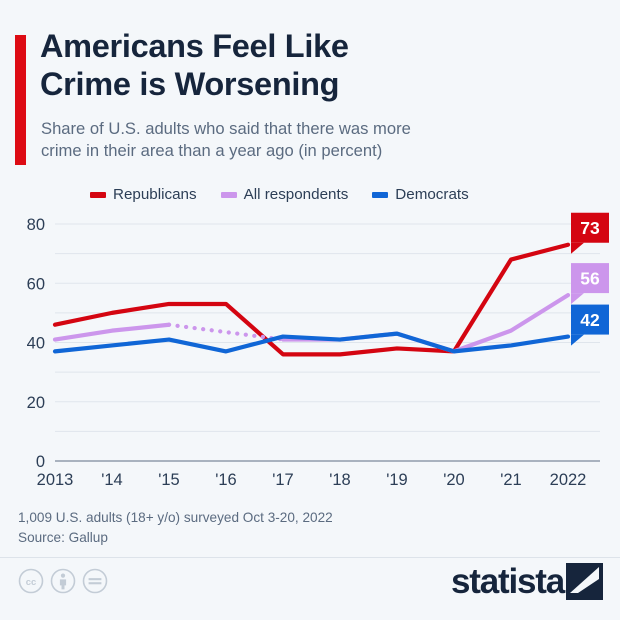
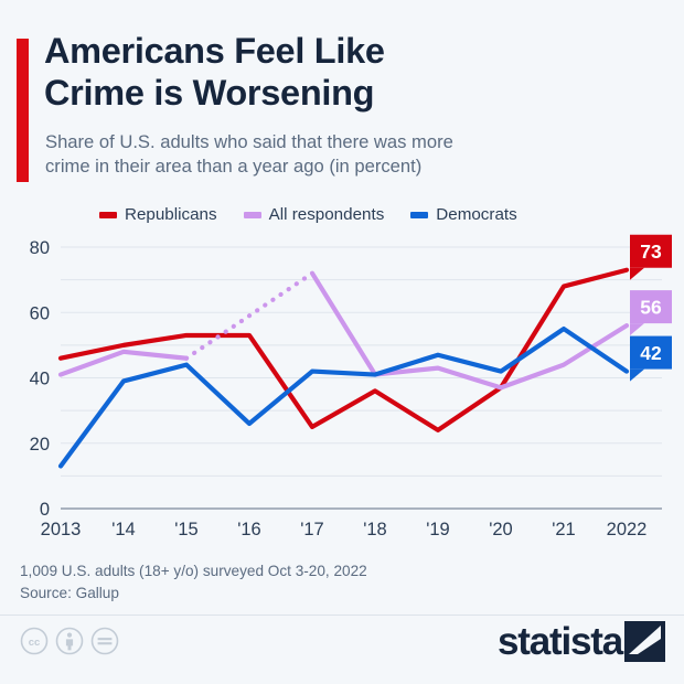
Democrats/2013: 37 -> 13
All respondents/'14: 44 -> 48
Democrats/'15: 41 -> 44
Democrats/'16: 37 -> 26
Republicans/'17: 36 -> 25
All respondents/'17: 41 -> 72
Republicans/'19: 38 -> 24
Democrats/'19: 43 -> 47
Democrats/'20: 37 -> 42
Democrats/'21: 39 -> 55
